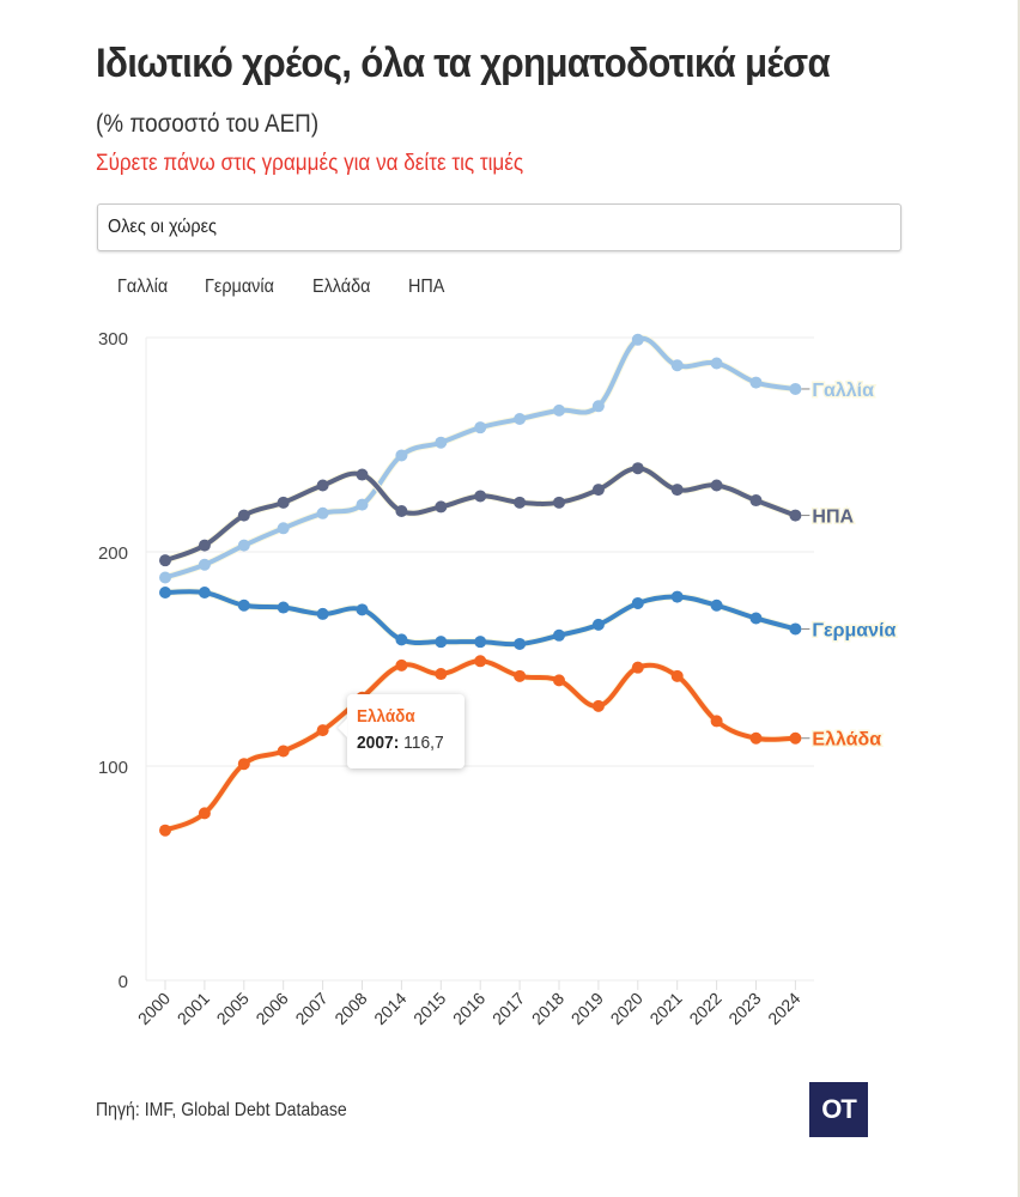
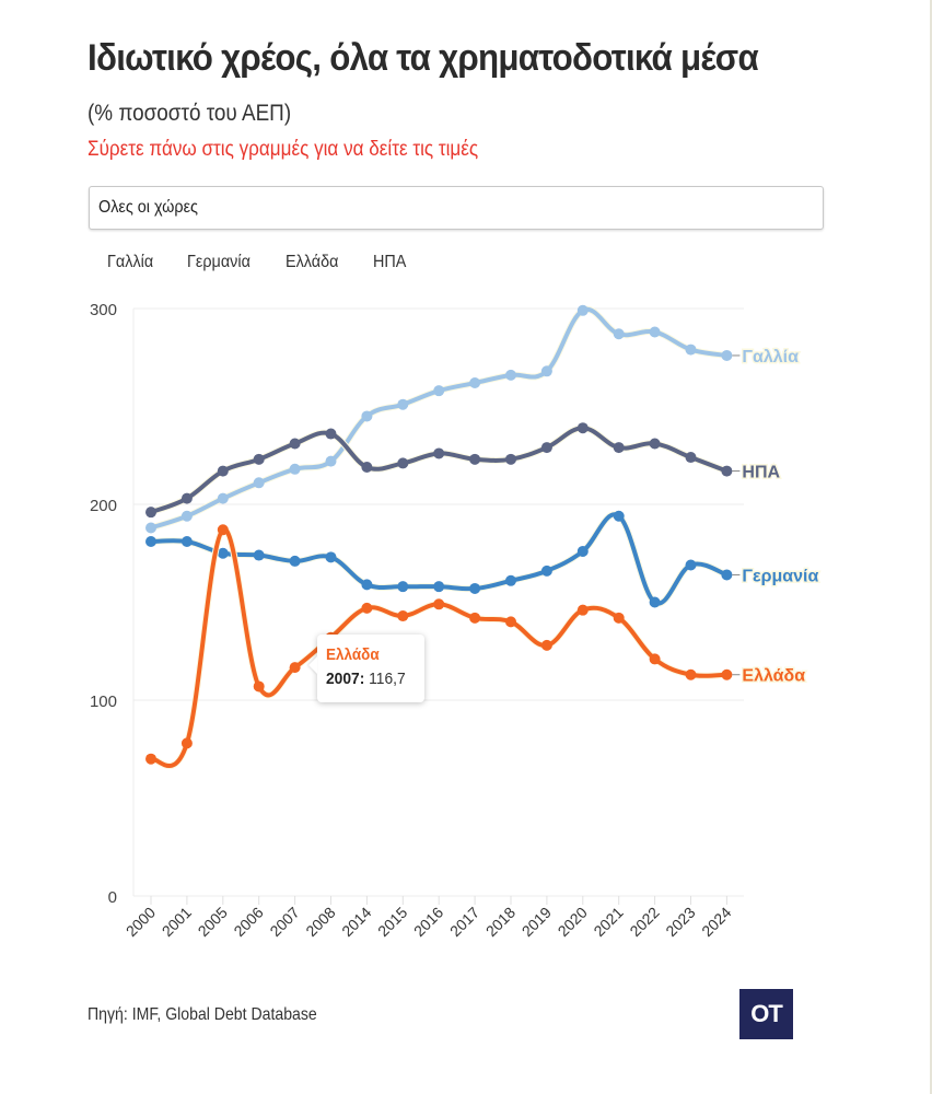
Ελλάδα/2005: 101 -> 187
Γερμανία/2021: 179 -> 194
Γερμανία/2022: 175 -> 150
